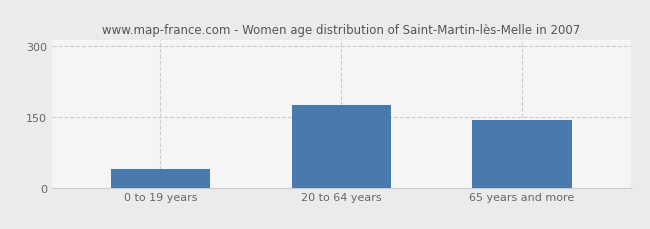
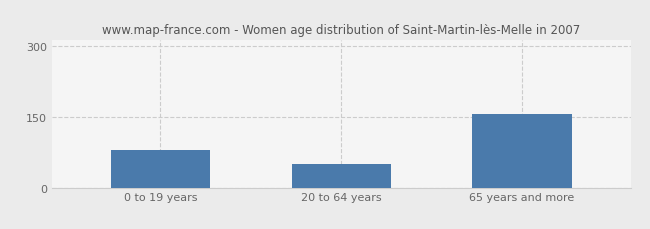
0 to 19 years: 40 -> 80
20 to 64 years: 175 -> 50
65 years and more: 143 -> 155
